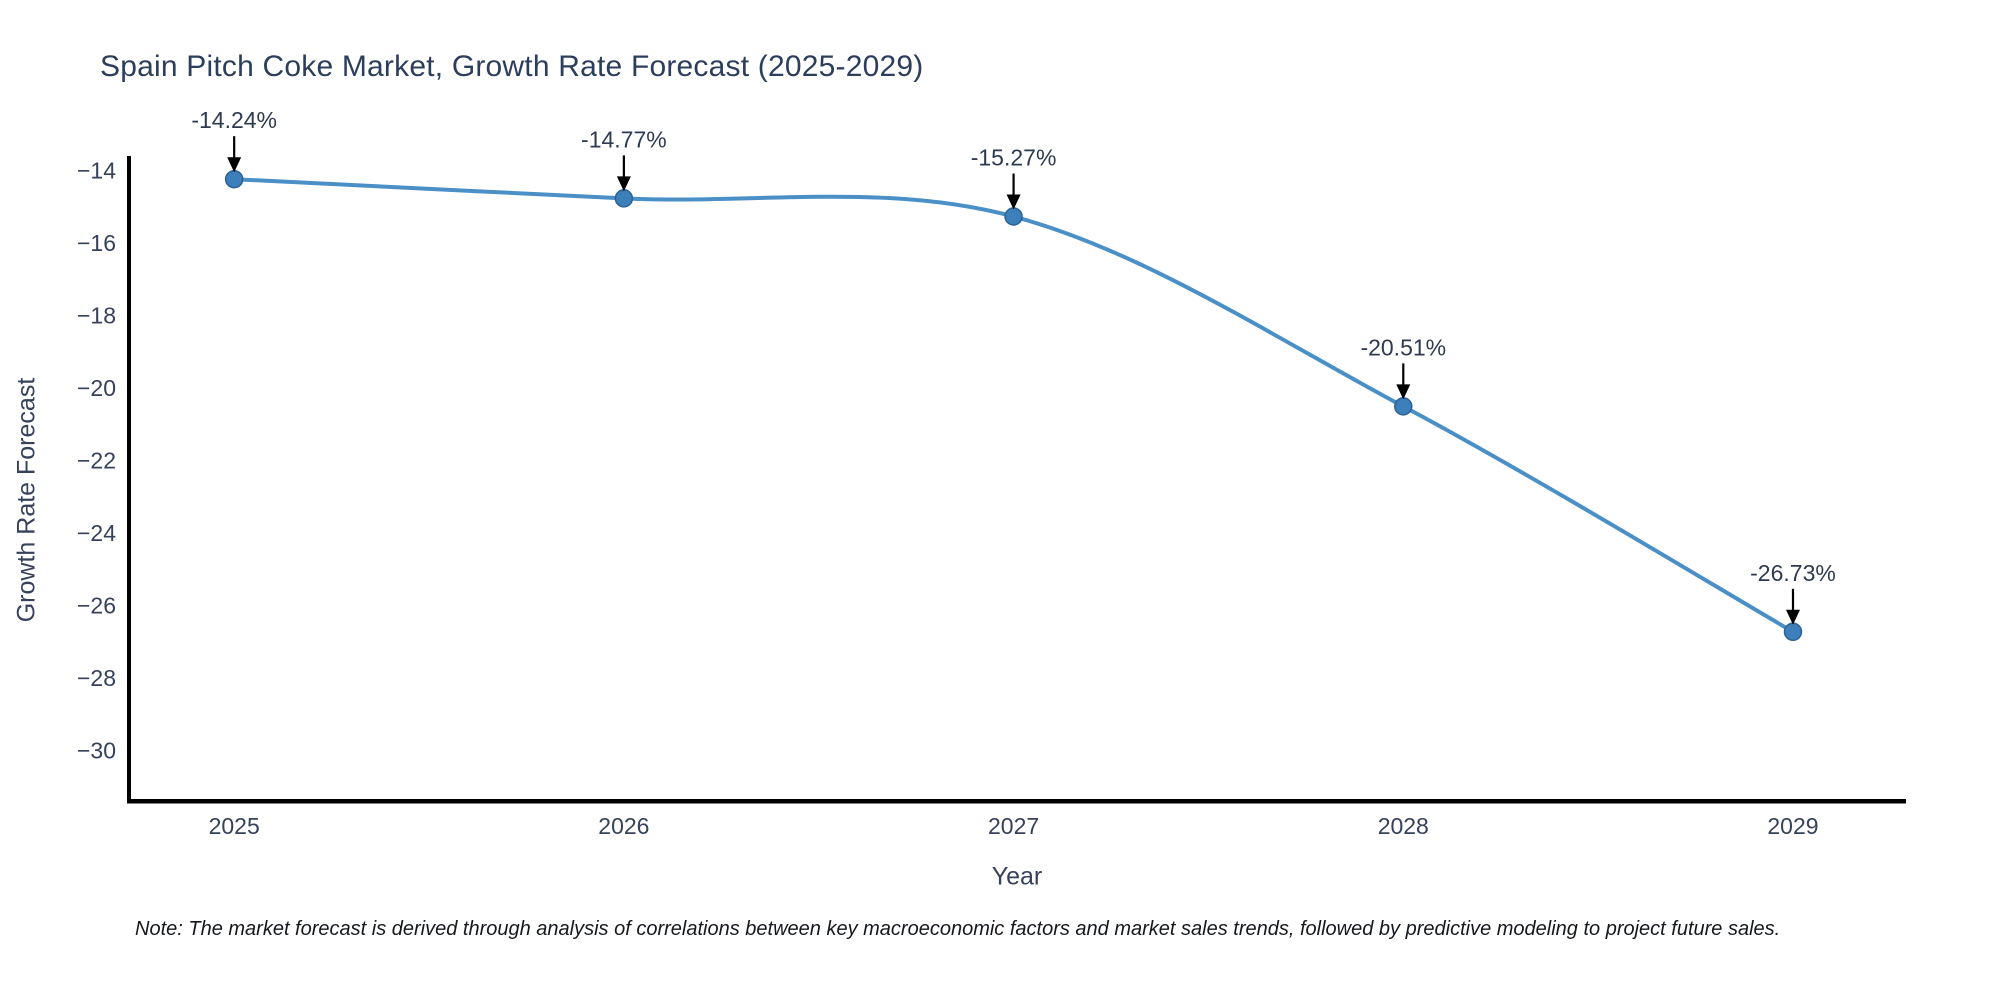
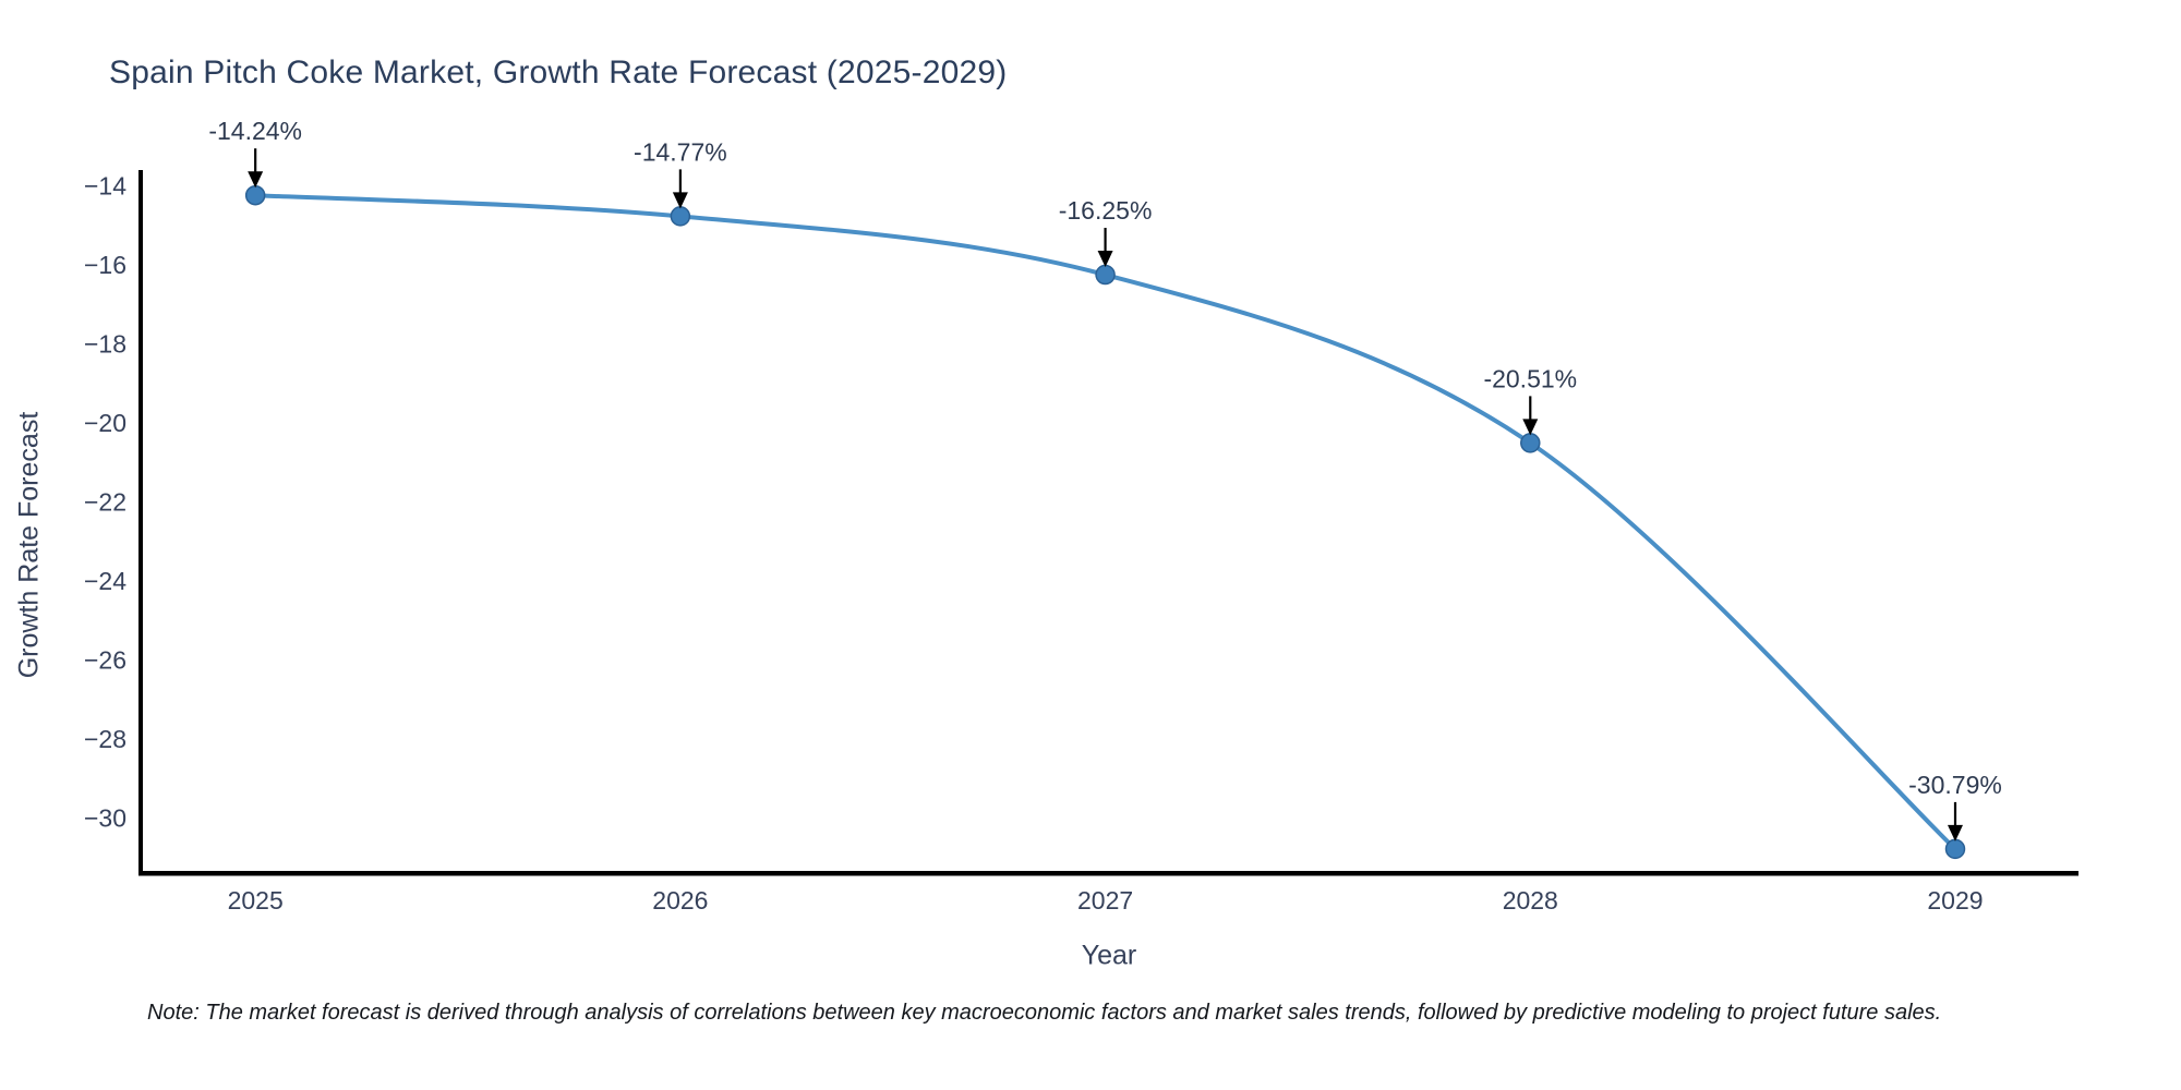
2027: -15.27% -> -16.25%
2029: -26.73% -> -30.79%
